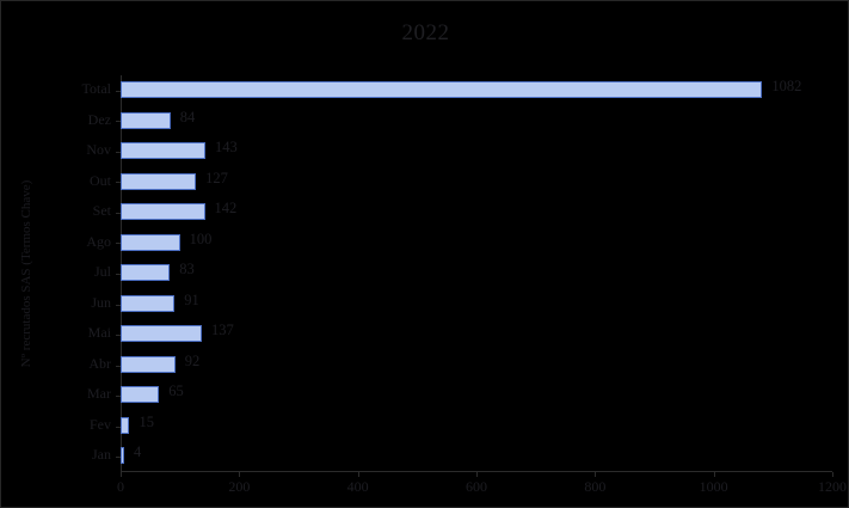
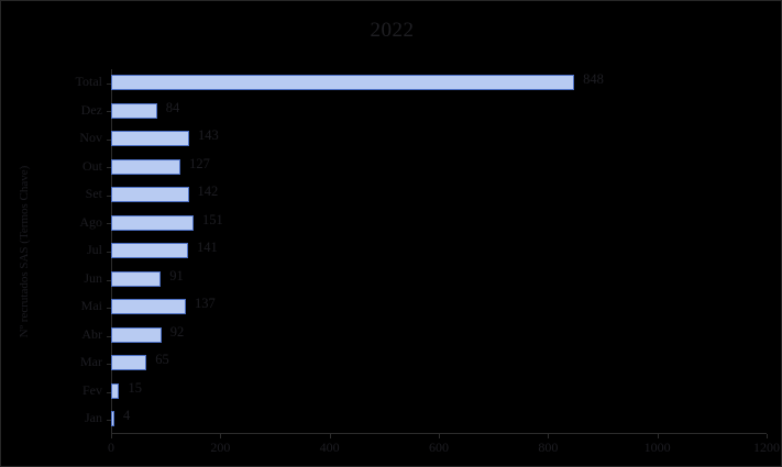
Total: 1082 -> 848
Ago: 100 -> 151
Jul: 83 -> 141
